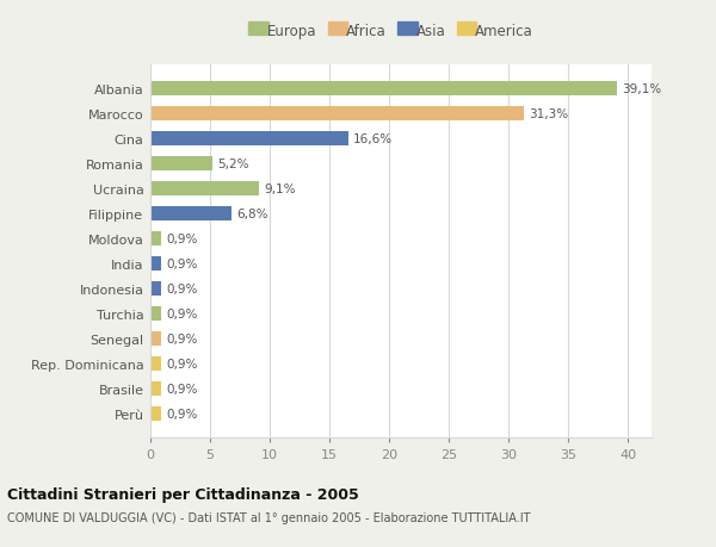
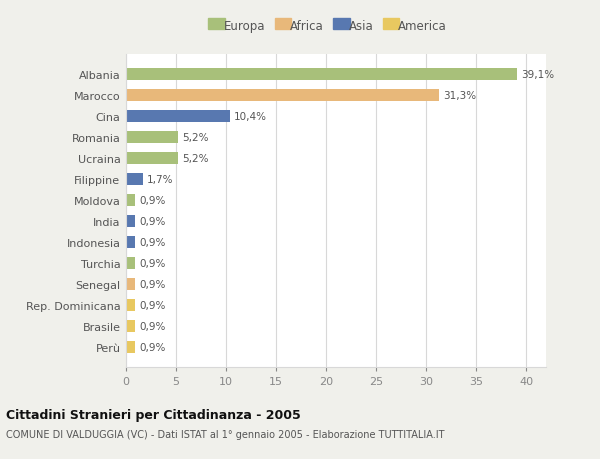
Cina: 16,6% -> 10,4%
Ucraina: 9,1% -> 5,2%
Filippine: 6,8% -> 1,7%
